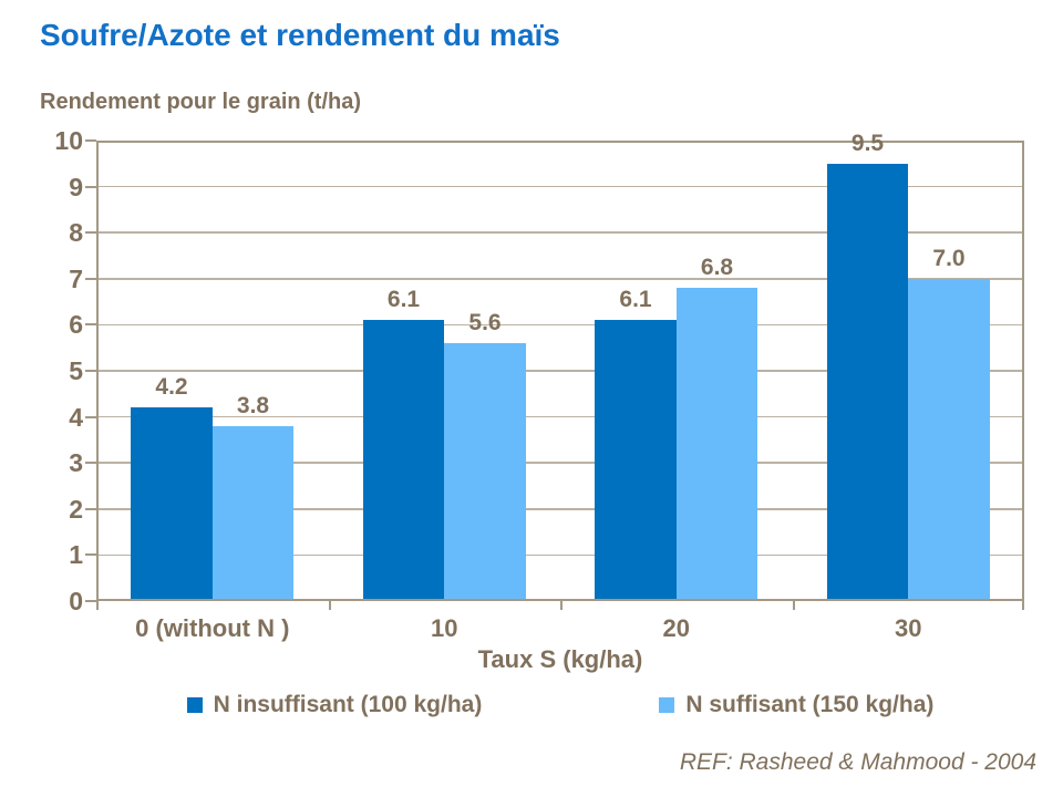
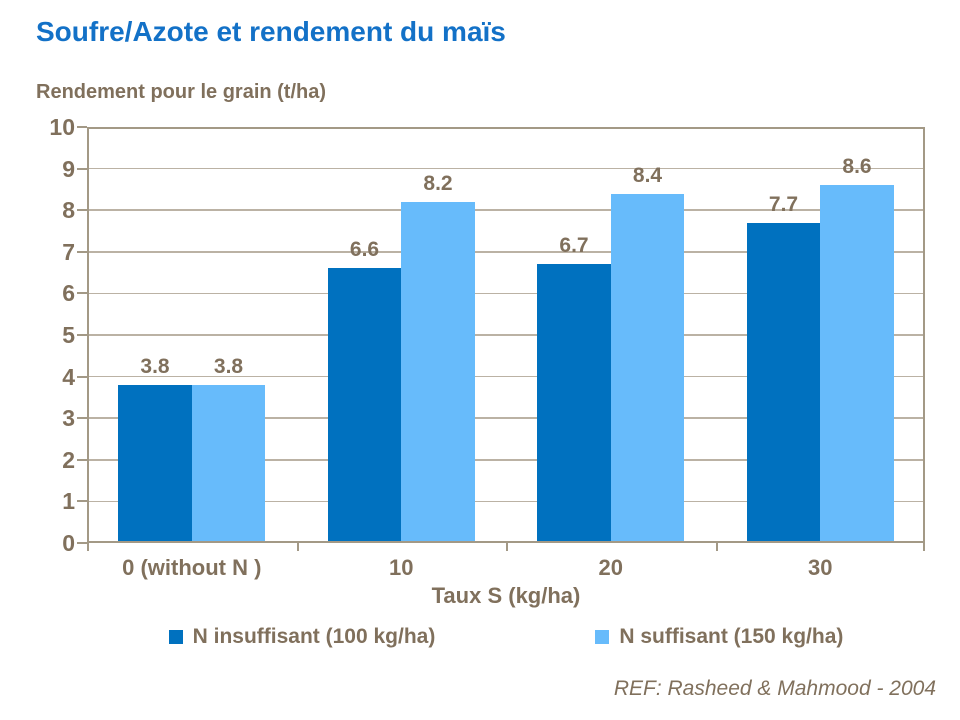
N insuffisant (100 kg/ha)/0 (without N ): 4.2 -> 3.8
N insuffisant (100 kg/ha)/10: 6.1 -> 6.6
N suffisant (150 kg/ha)/10: 5.6 -> 8.2
N insuffisant (100 kg/ha)/20: 6.1 -> 6.7
N suffisant (150 kg/ha)/20: 6.8 -> 8.4
N insuffisant (100 kg/ha)/30: 9.5 -> 7.7
N suffisant (150 kg/ha)/30: 7.0 -> 8.6
